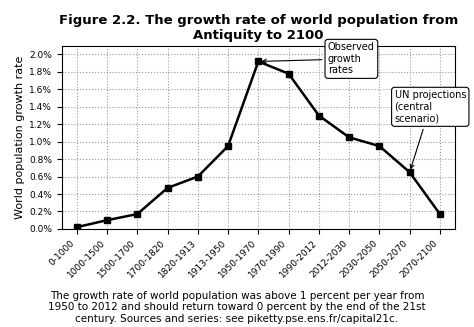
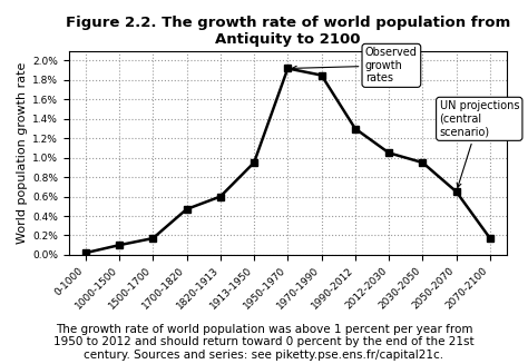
1970-1990: 1.78% -> 1.85%
